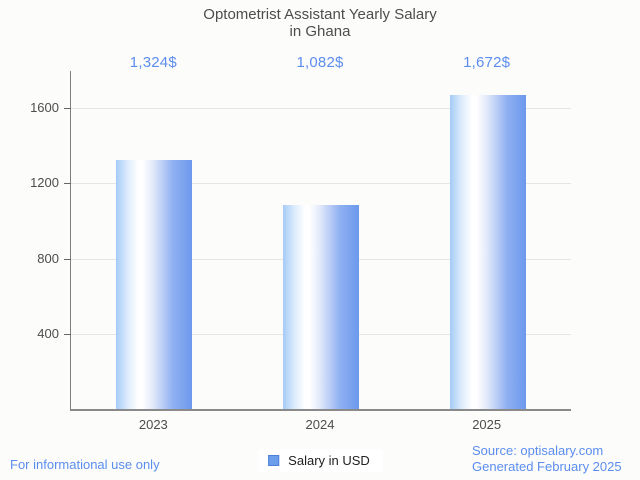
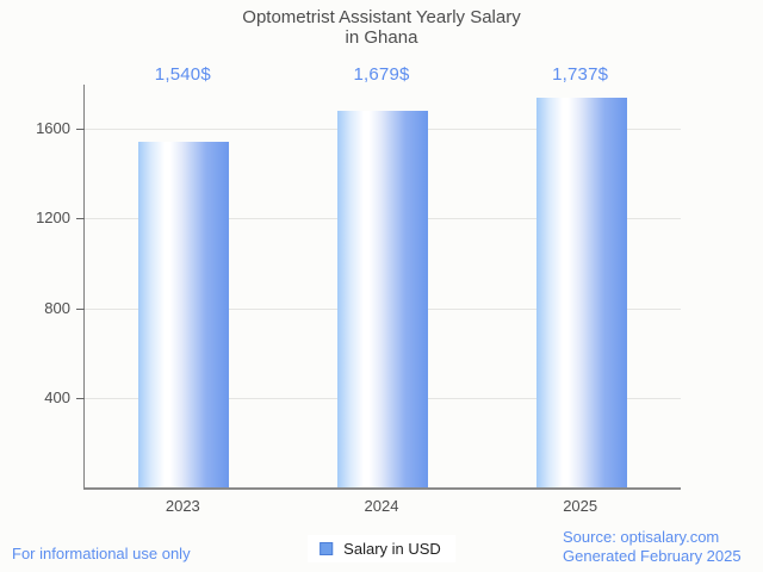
2023: 1,324 -> 1,540
2024: 1,082 -> 1,679
2025: 1,672 -> 1,737
